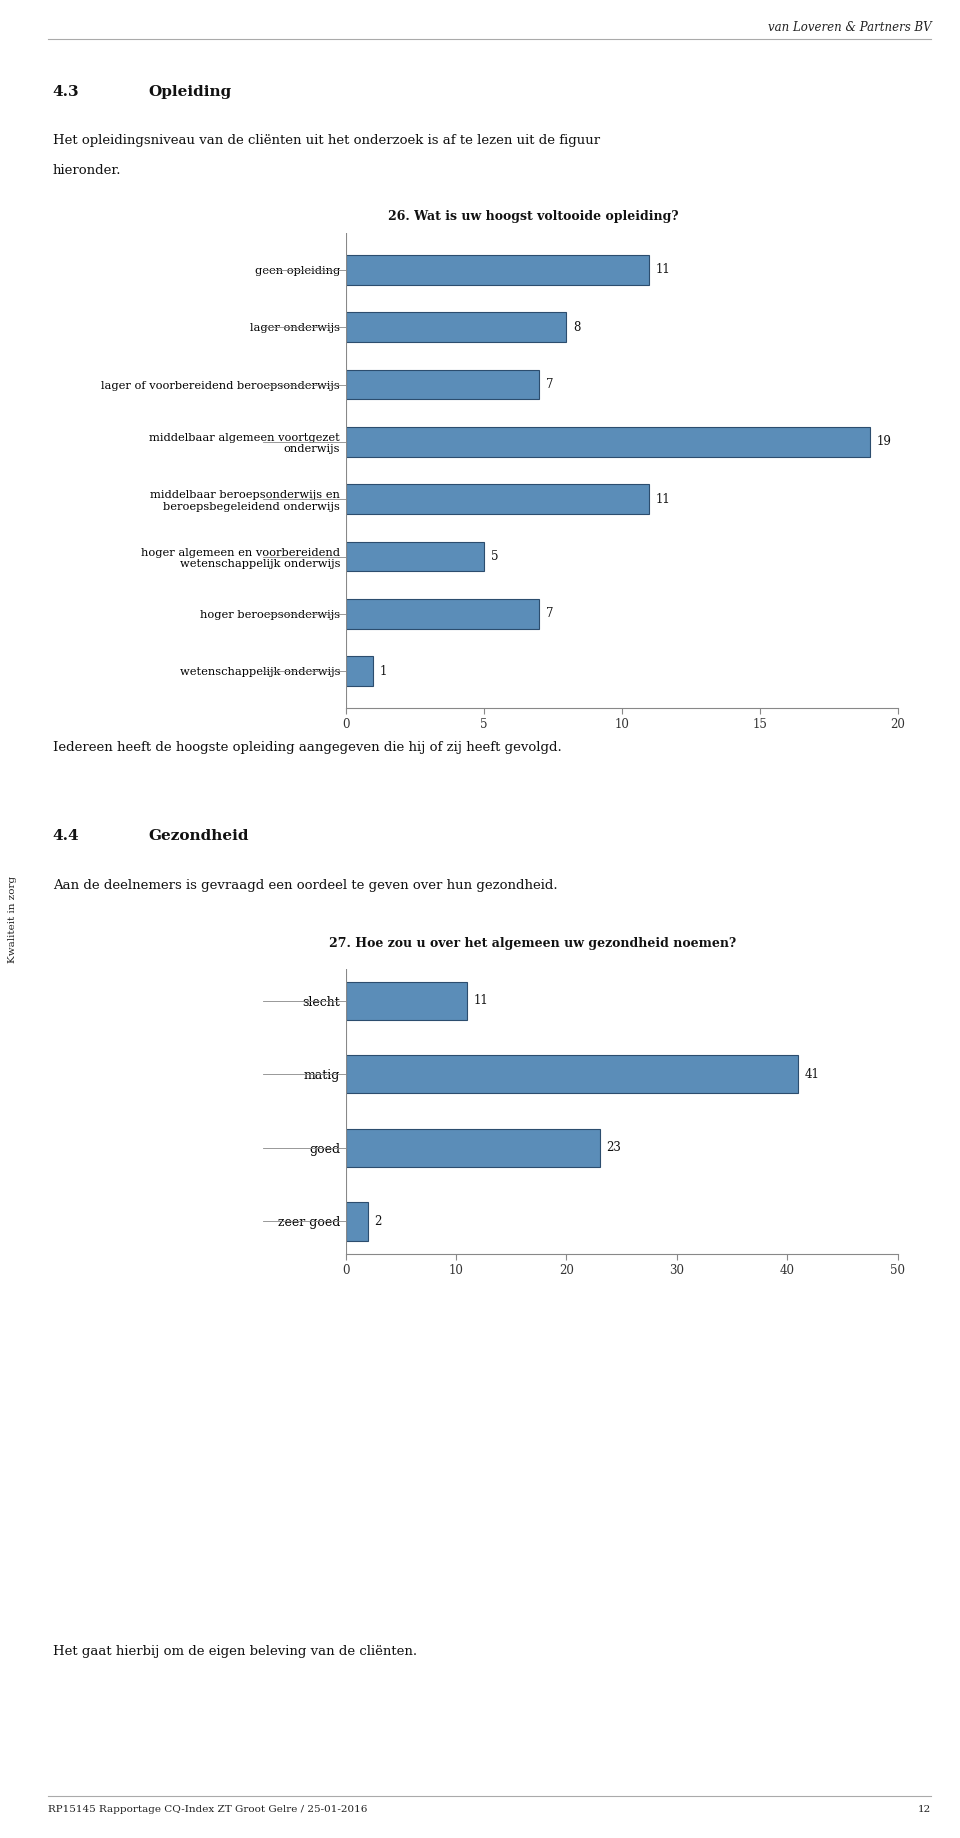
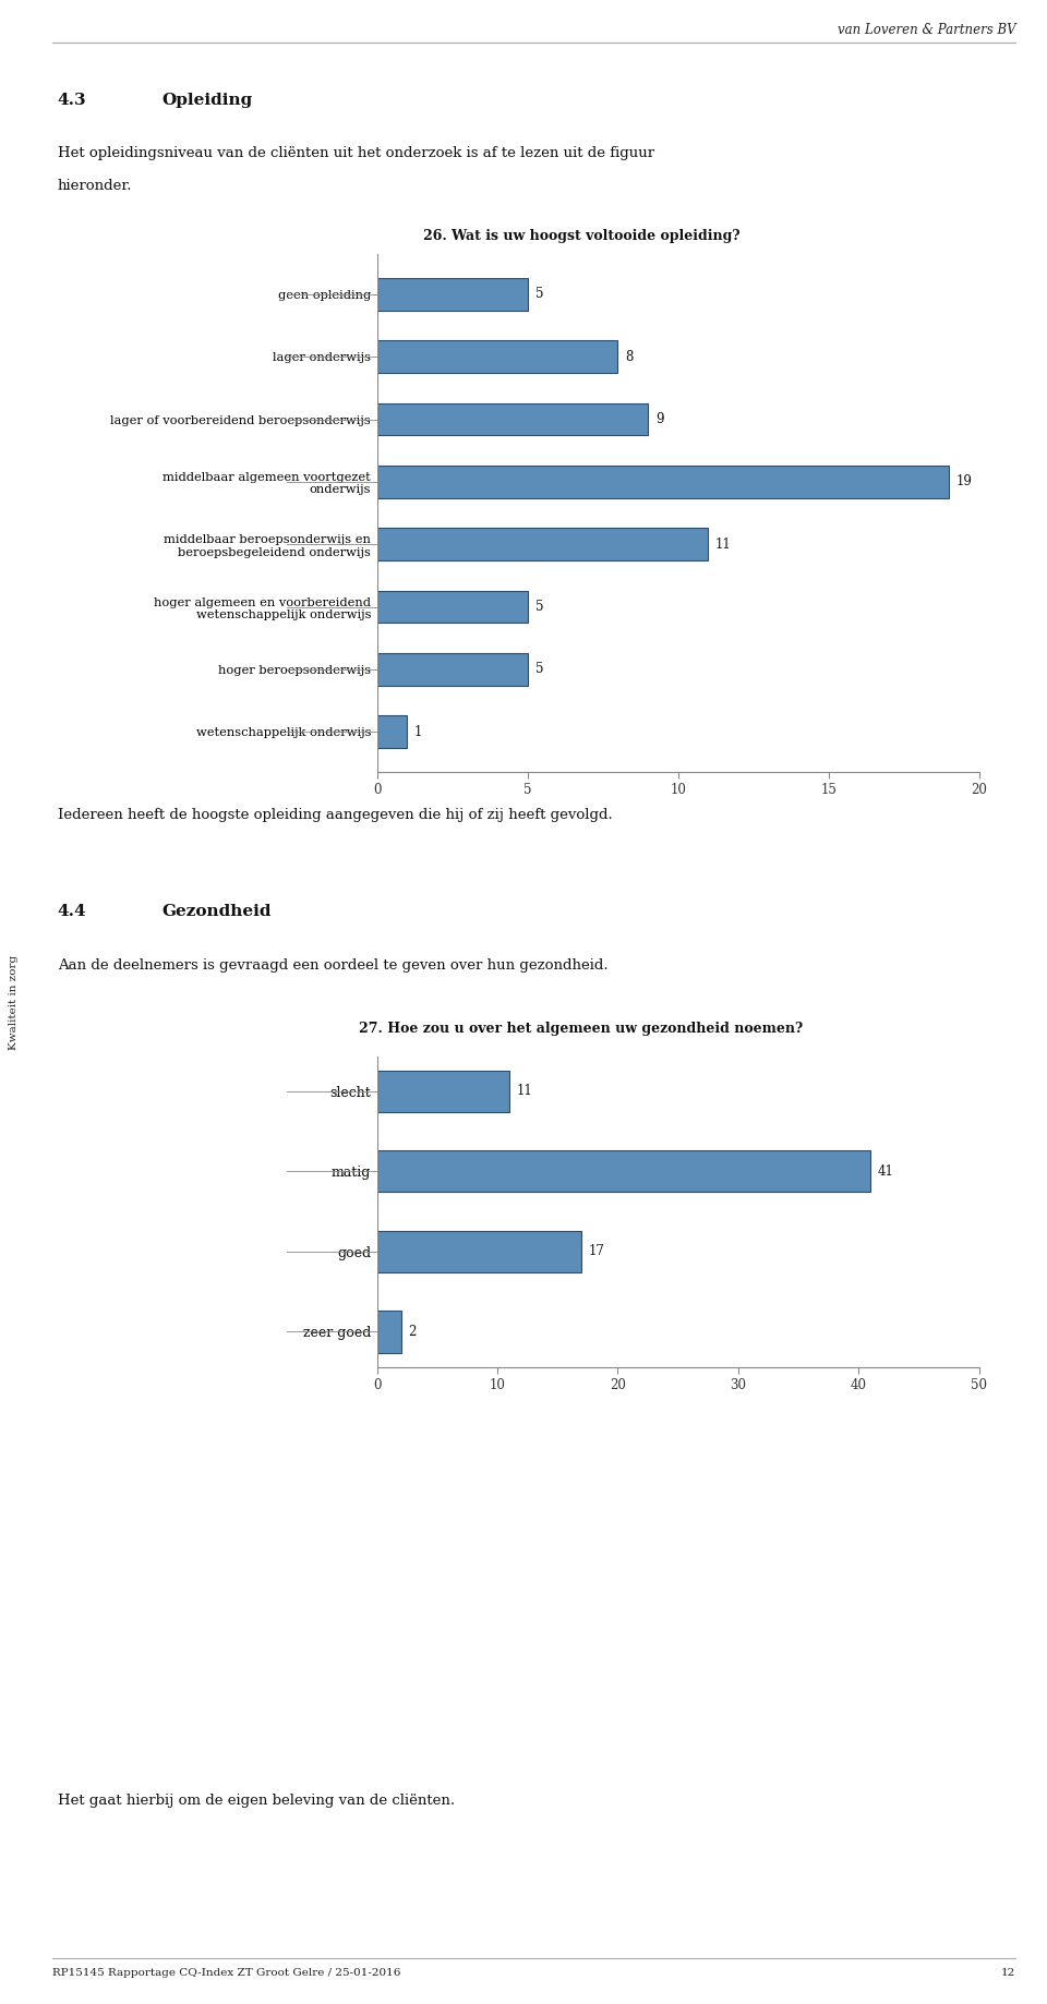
geen opleiding: 11 -> 5
lager of voorbereidend beroepsonderwijs: 7 -> 9
hoger beroepsonderwijs: 7 -> 5
goed: 23 -> 17
